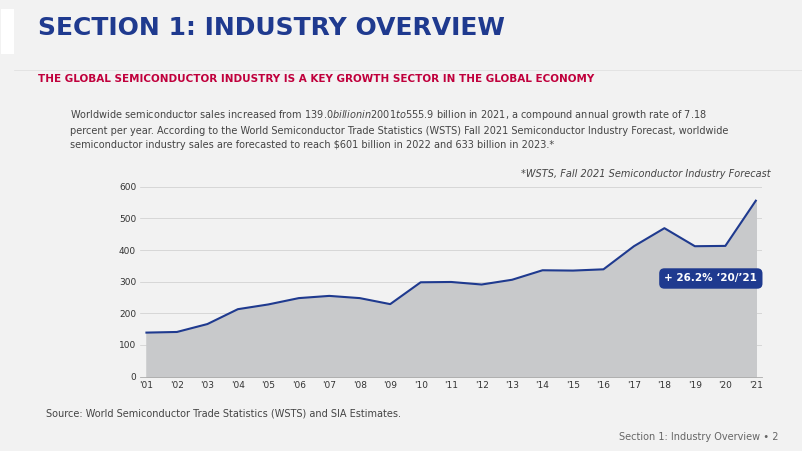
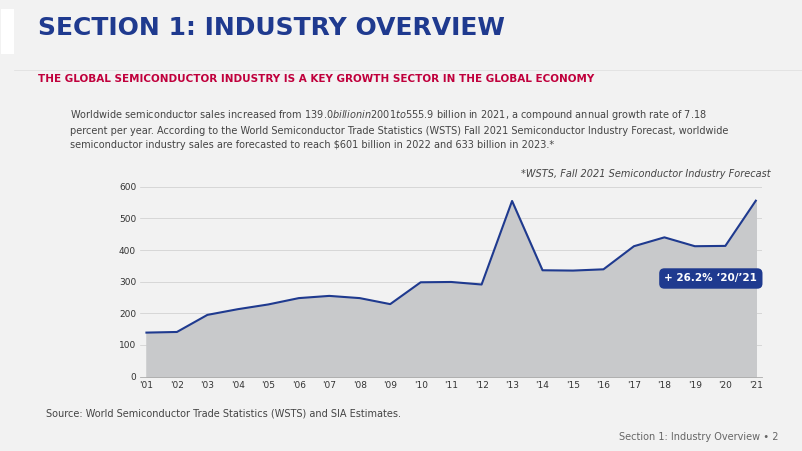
'03: 166 -> 195
'13: 306 -> 555
'18: 469 -> 440
